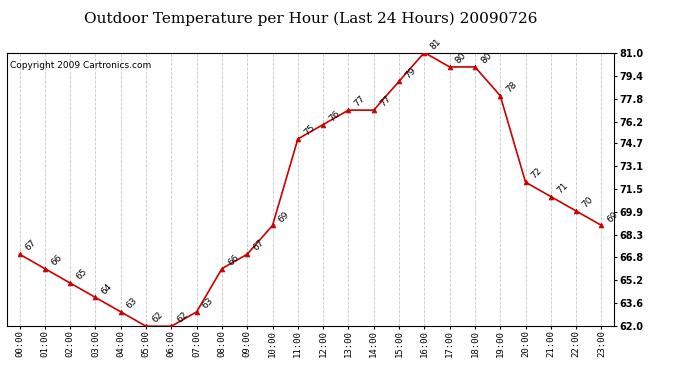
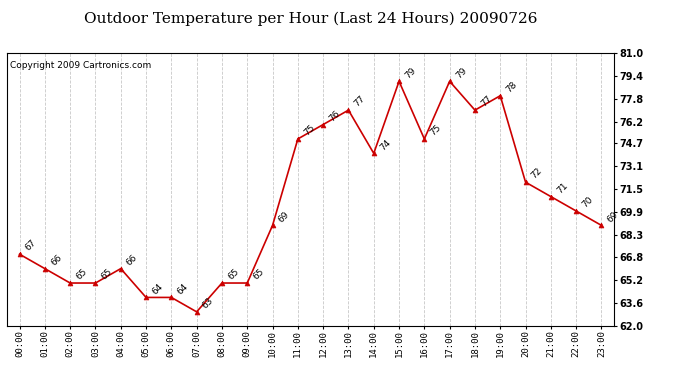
03:00: 64 -> 65
04:00: 63 -> 66
05:00: 62 -> 64
06:00: 62 -> 64
08:00: 66 -> 65
09:00: 67 -> 65
14:00: 77 -> 74
16:00: 81 -> 75
17:00: 80 -> 79
18:00: 80 -> 77
